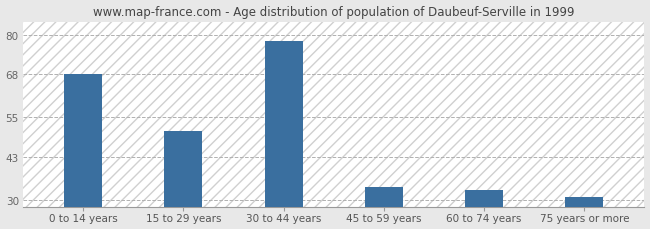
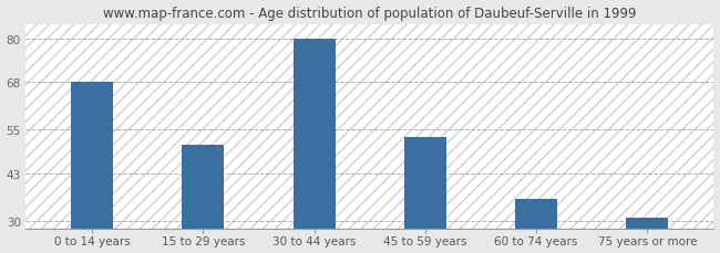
30 to 44 years: 78 -> 80
45 to 59 years: 34 -> 53
60 to 74 years: 33 -> 36
